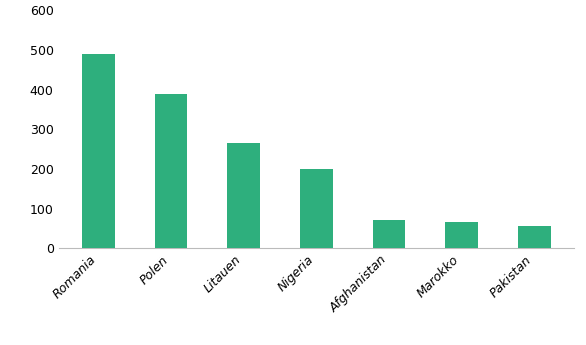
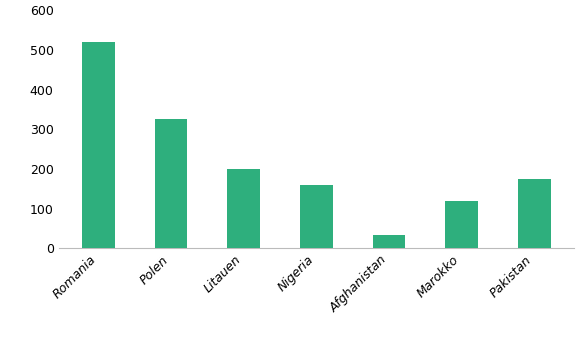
Romania: 490 -> 520
Polen: 390 -> 325
Litauen: 265 -> 200
Nigeria: 200 -> 160
Afghanistan: 72 -> 35
Marokko: 67 -> 120
Pakistan: 57 -> 175
